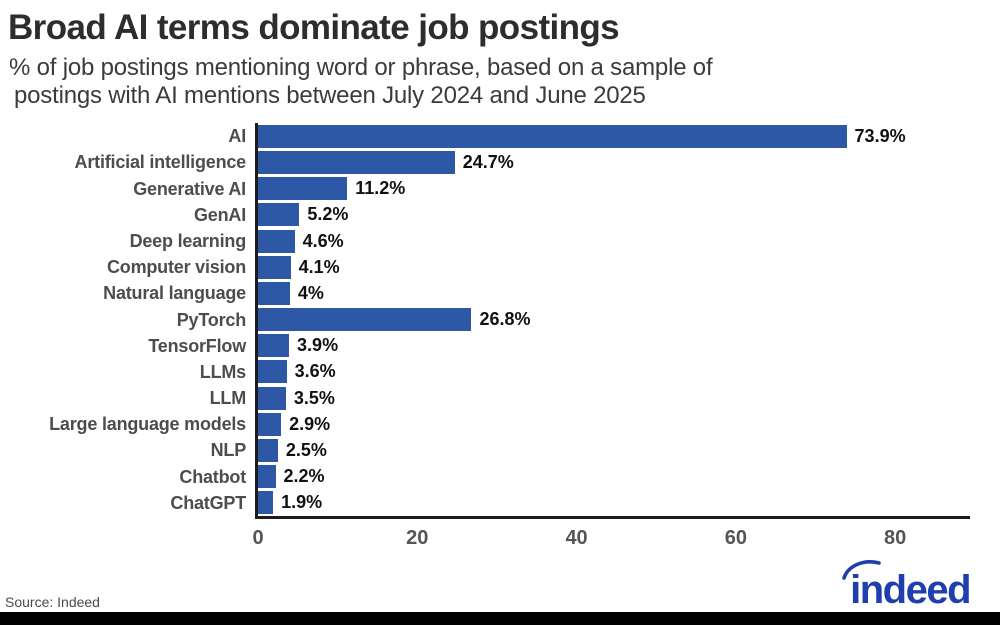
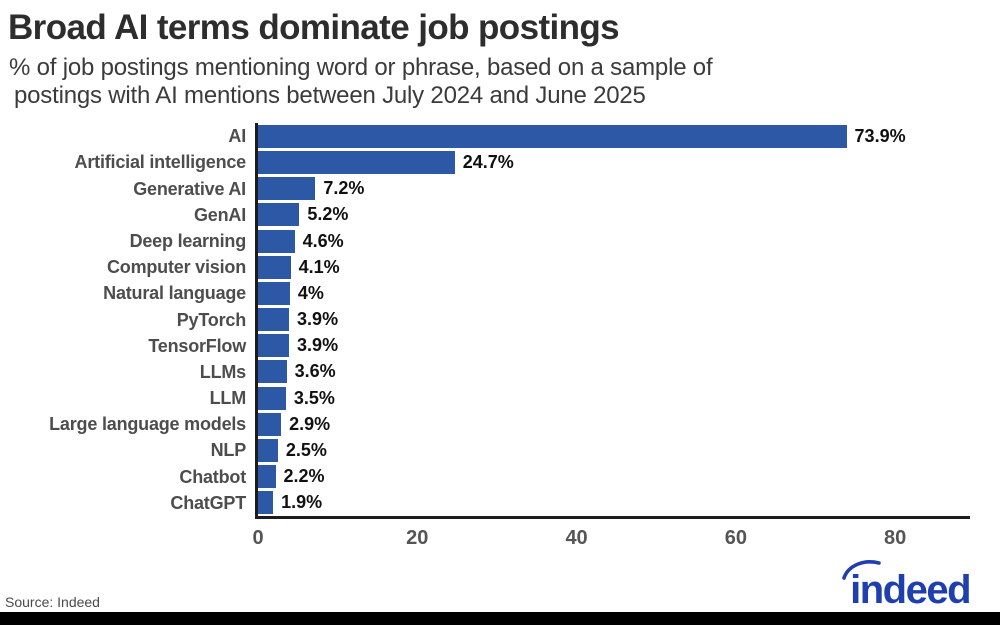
Generative AI: 11.2% -> 7.2%
PyTorch: 26.8% -> 3.9%
